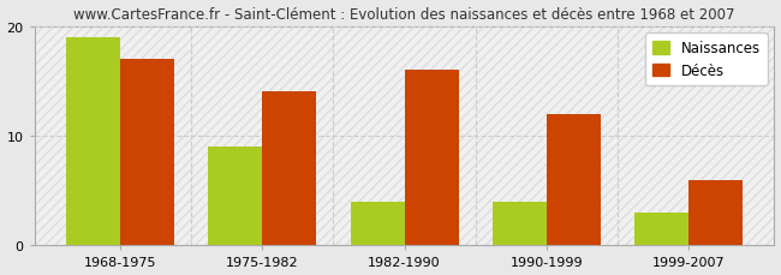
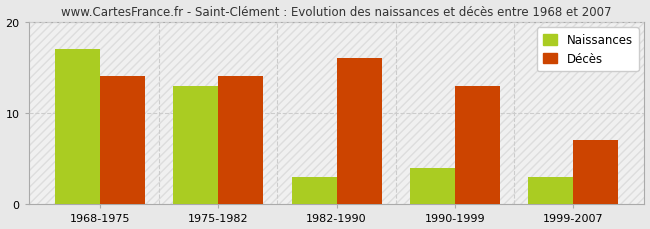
Naissances/1968-1975: 19 -> 17
Décès/1968-1975: 17 -> 14
Naissances/1975-1982: 9 -> 13
Naissances/1982-1990: 4 -> 3
Décès/1990-1999: 12 -> 13
Décès/1999-2007: 6 -> 7
